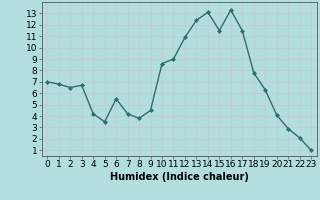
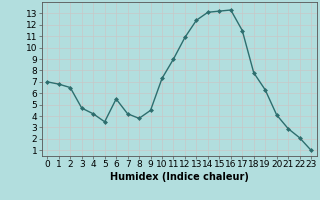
3: 6.7 -> 4.7
10: 8.6 -> 7.3
15: 11.5 -> 13.2
